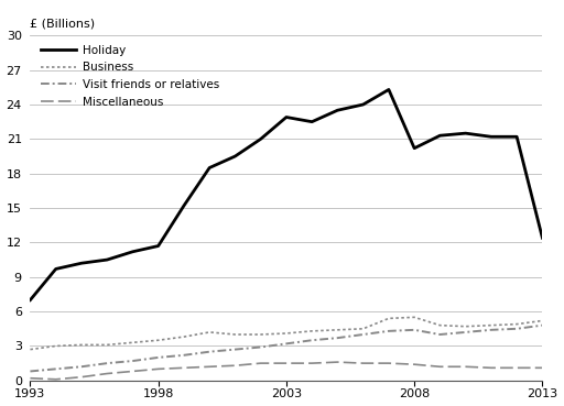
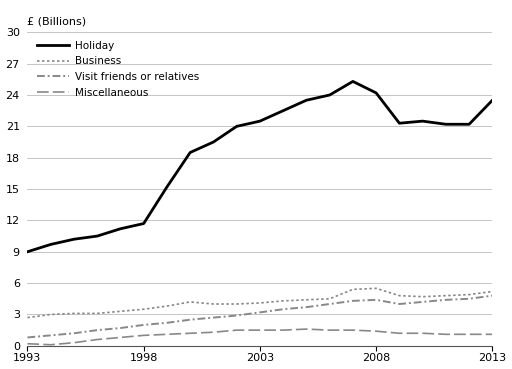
Holiday/1993: 7.0 -> 9.0
Holiday/2003: 22.9 -> 21.5
Holiday/2008: 20.2 -> 24.2
Holiday/2013: 12.4 -> 23.5
